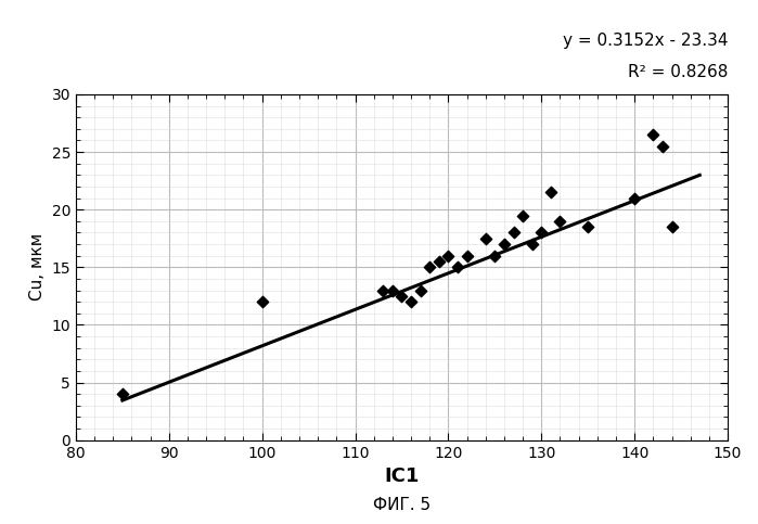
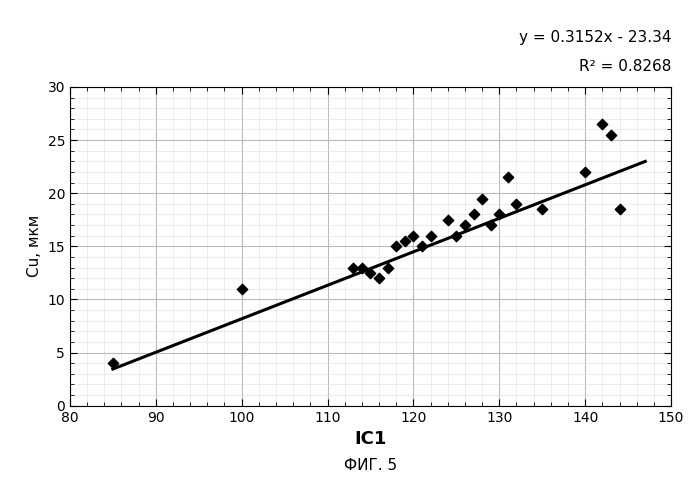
100: 12.0 -> 11.0
140: 21.0 -> 22.0
